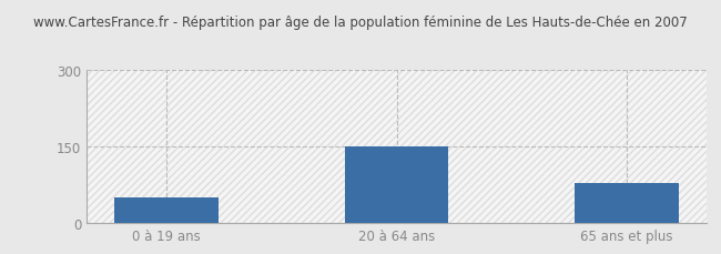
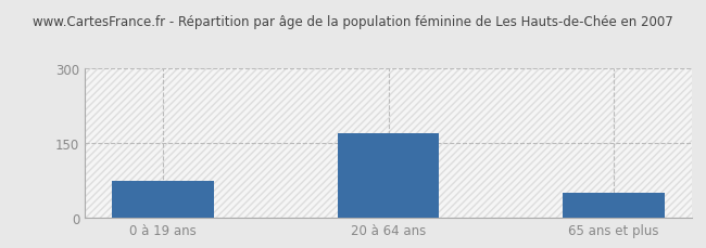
0 à 19 ans: 50 -> 75
20 à 64 ans: 150 -> 170
65 ans et plus: 80 -> 50
